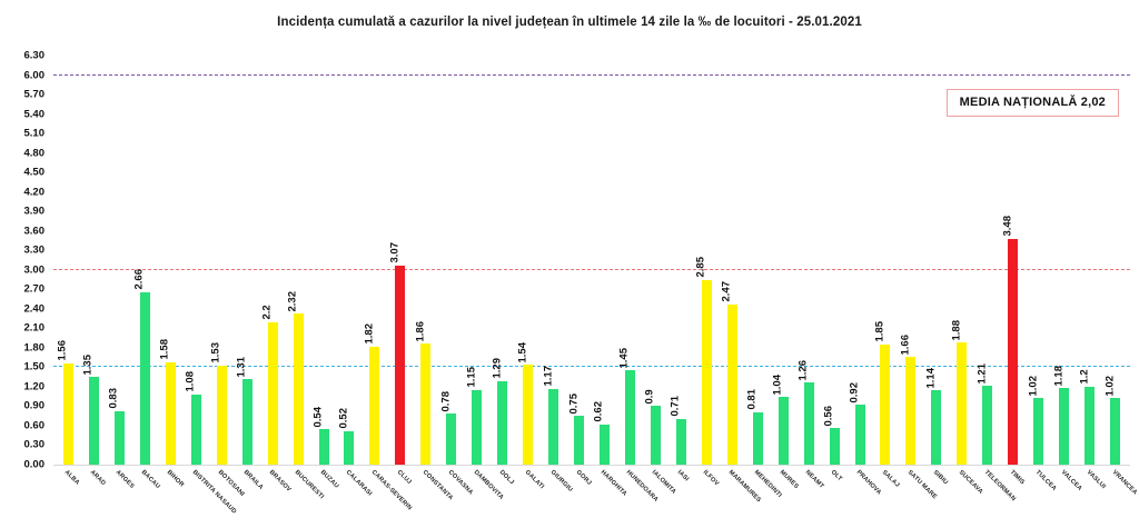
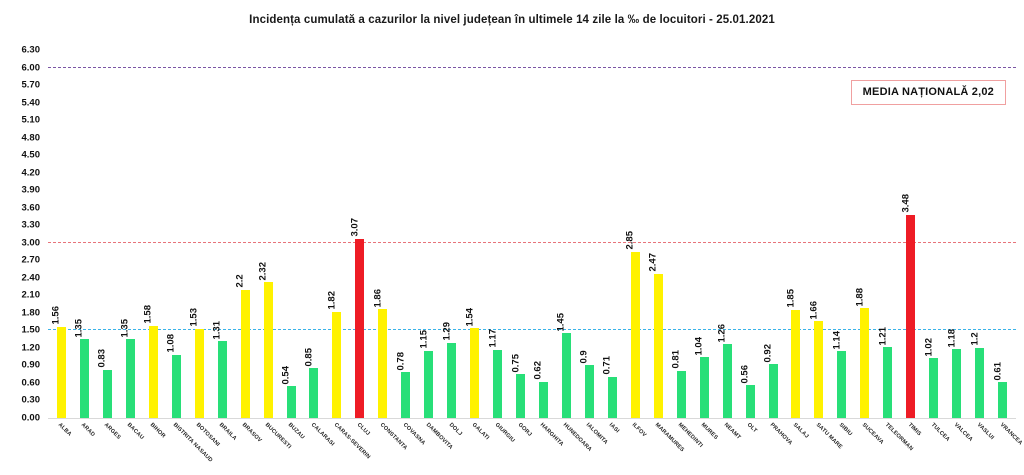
BACAU: 2.66 -> 1.35
CALARASI: 0.52 -> 0.85
VRANCEA: 1.02 -> 0.61
